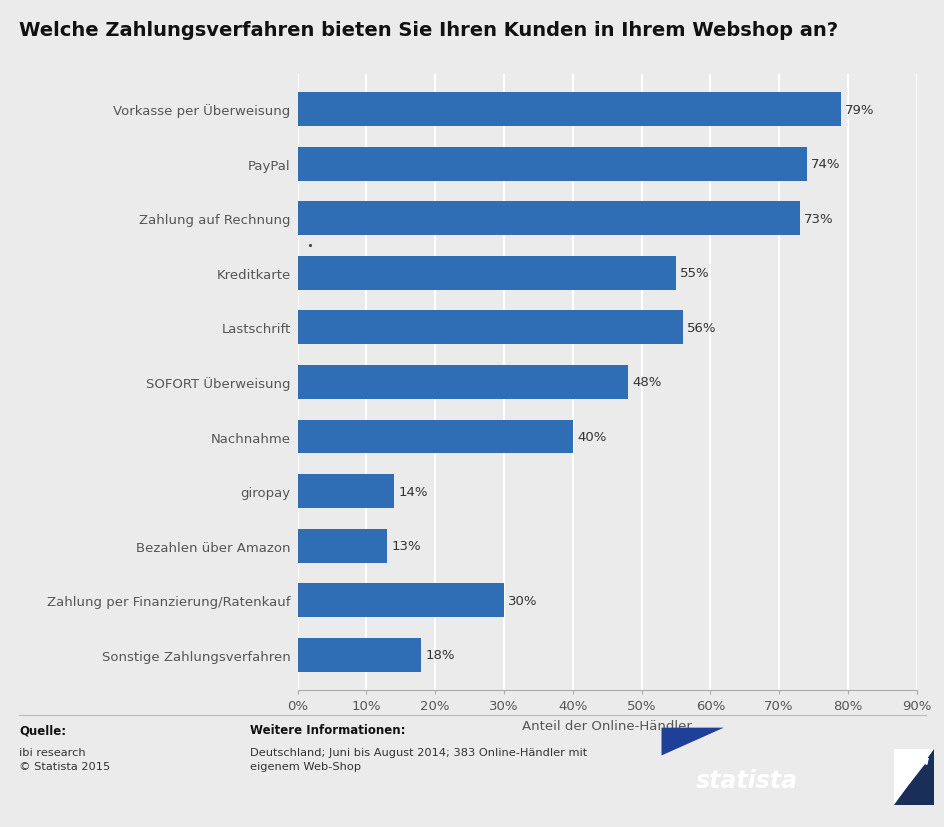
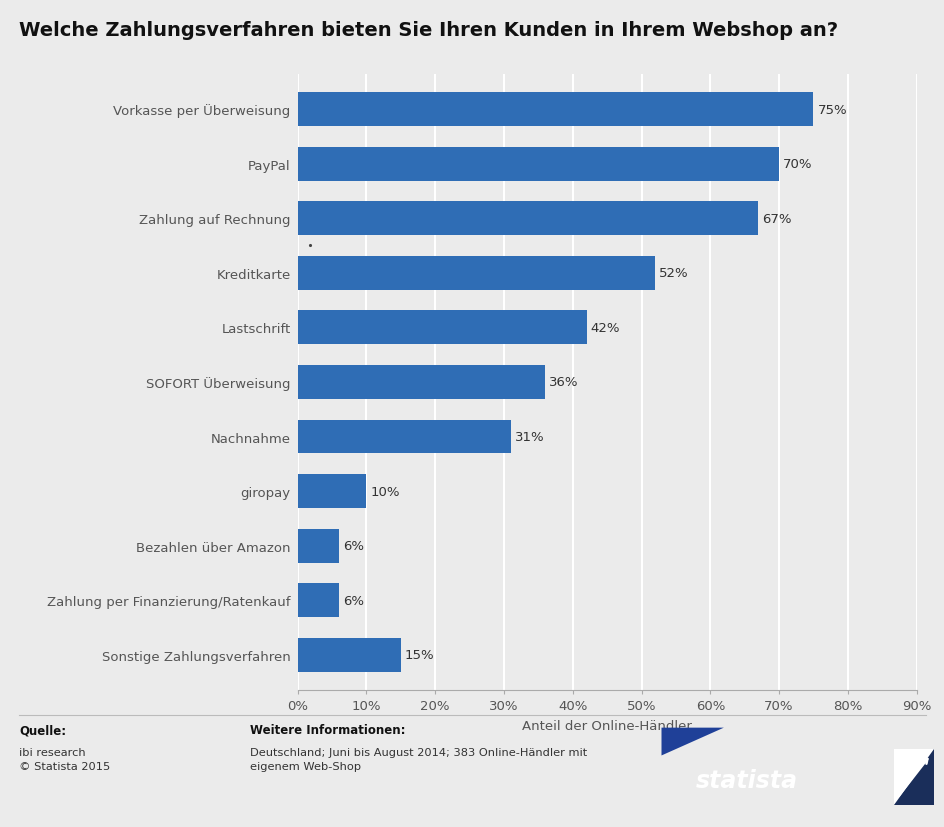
Vorkasse per Überweisung: 79% -> 75%
PayPal: 74% -> 70%
Zahlung auf Rechnung: 73% -> 67%
Kreditkarte: 55% -> 52%
Lastschrift: 56% -> 42%
SOFORT Überweisung: 48% -> 36%
Nachnahme: 40% -> 31%
giropay: 14% -> 10%
Bezahlen über Amazon: 13% -> 6%
Zahlung per Finanzierung/Ratenkauf: 30% -> 6%
Sonstige Zahlungsverfahren: 18% -> 15%
